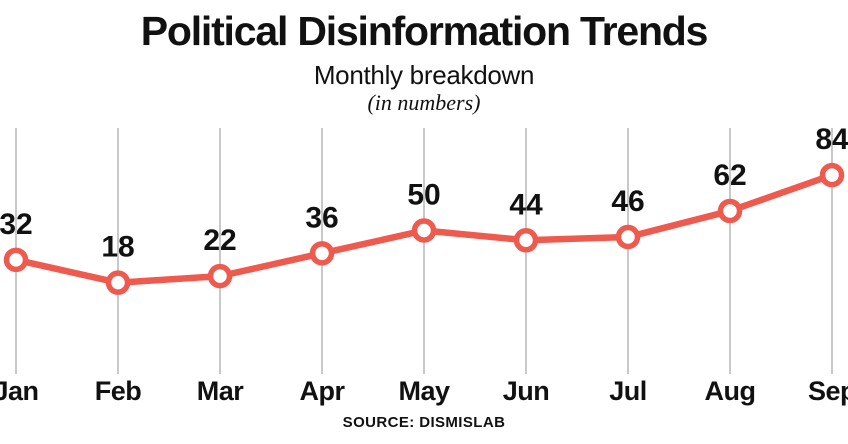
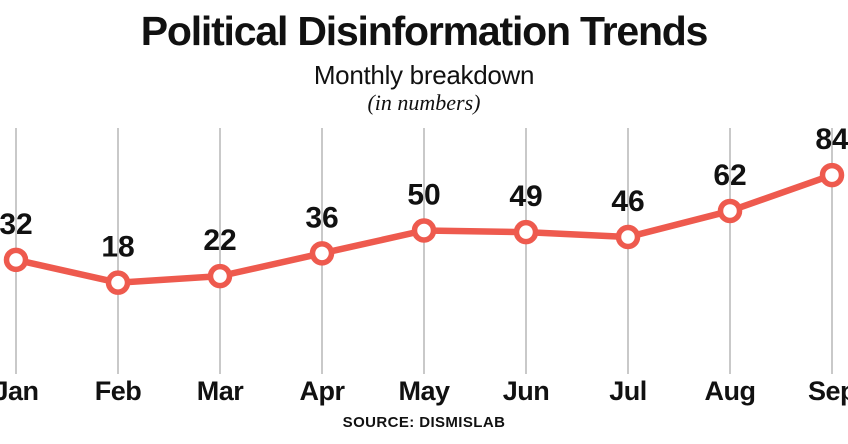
Jun: 44 -> 49
